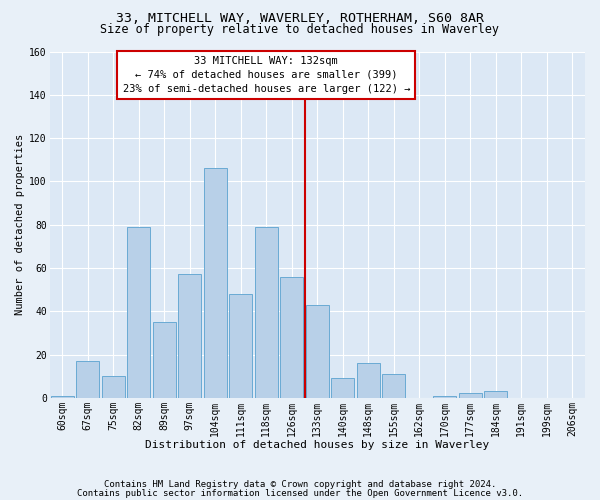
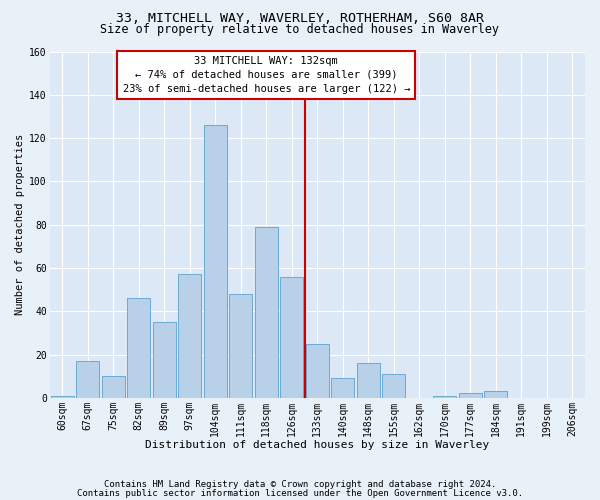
82sqm: 79 -> 46
104sqm: 106 -> 126
133sqm: 43 -> 25
